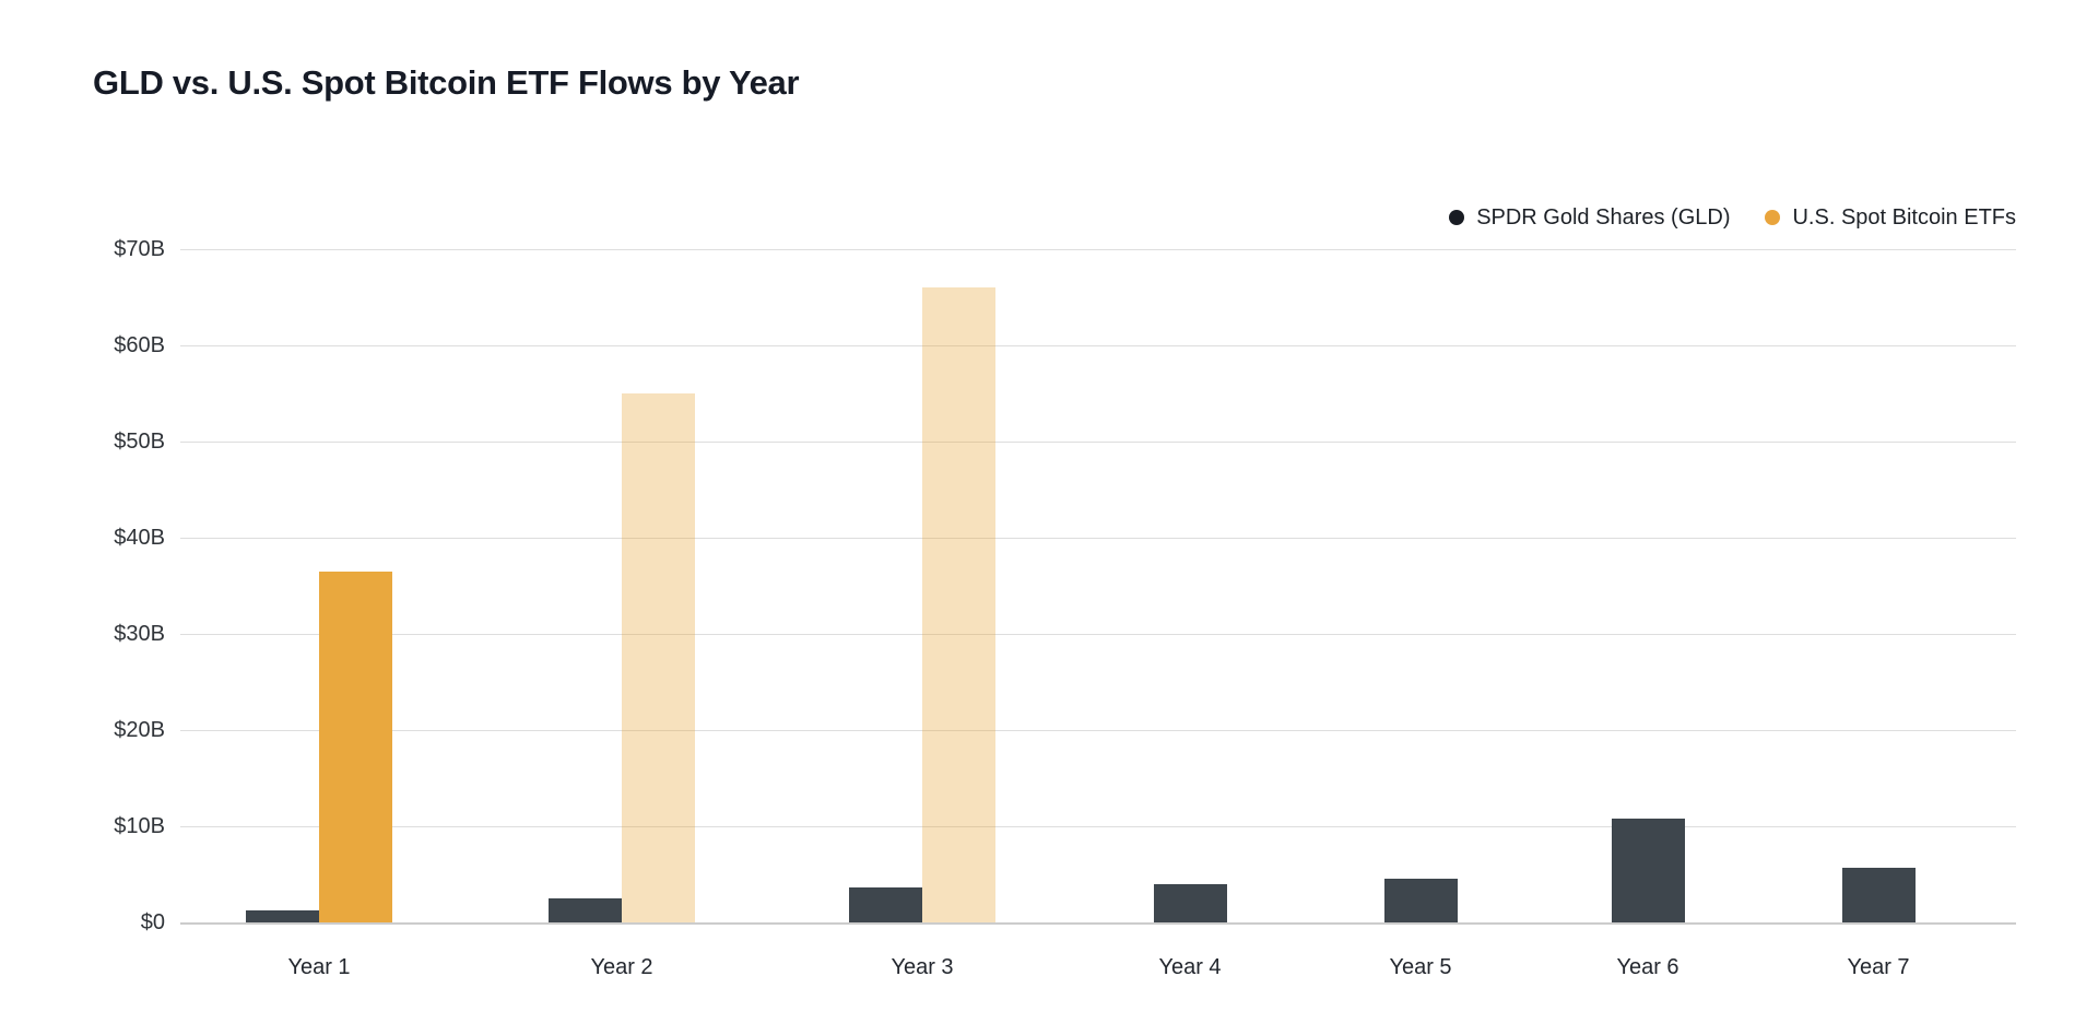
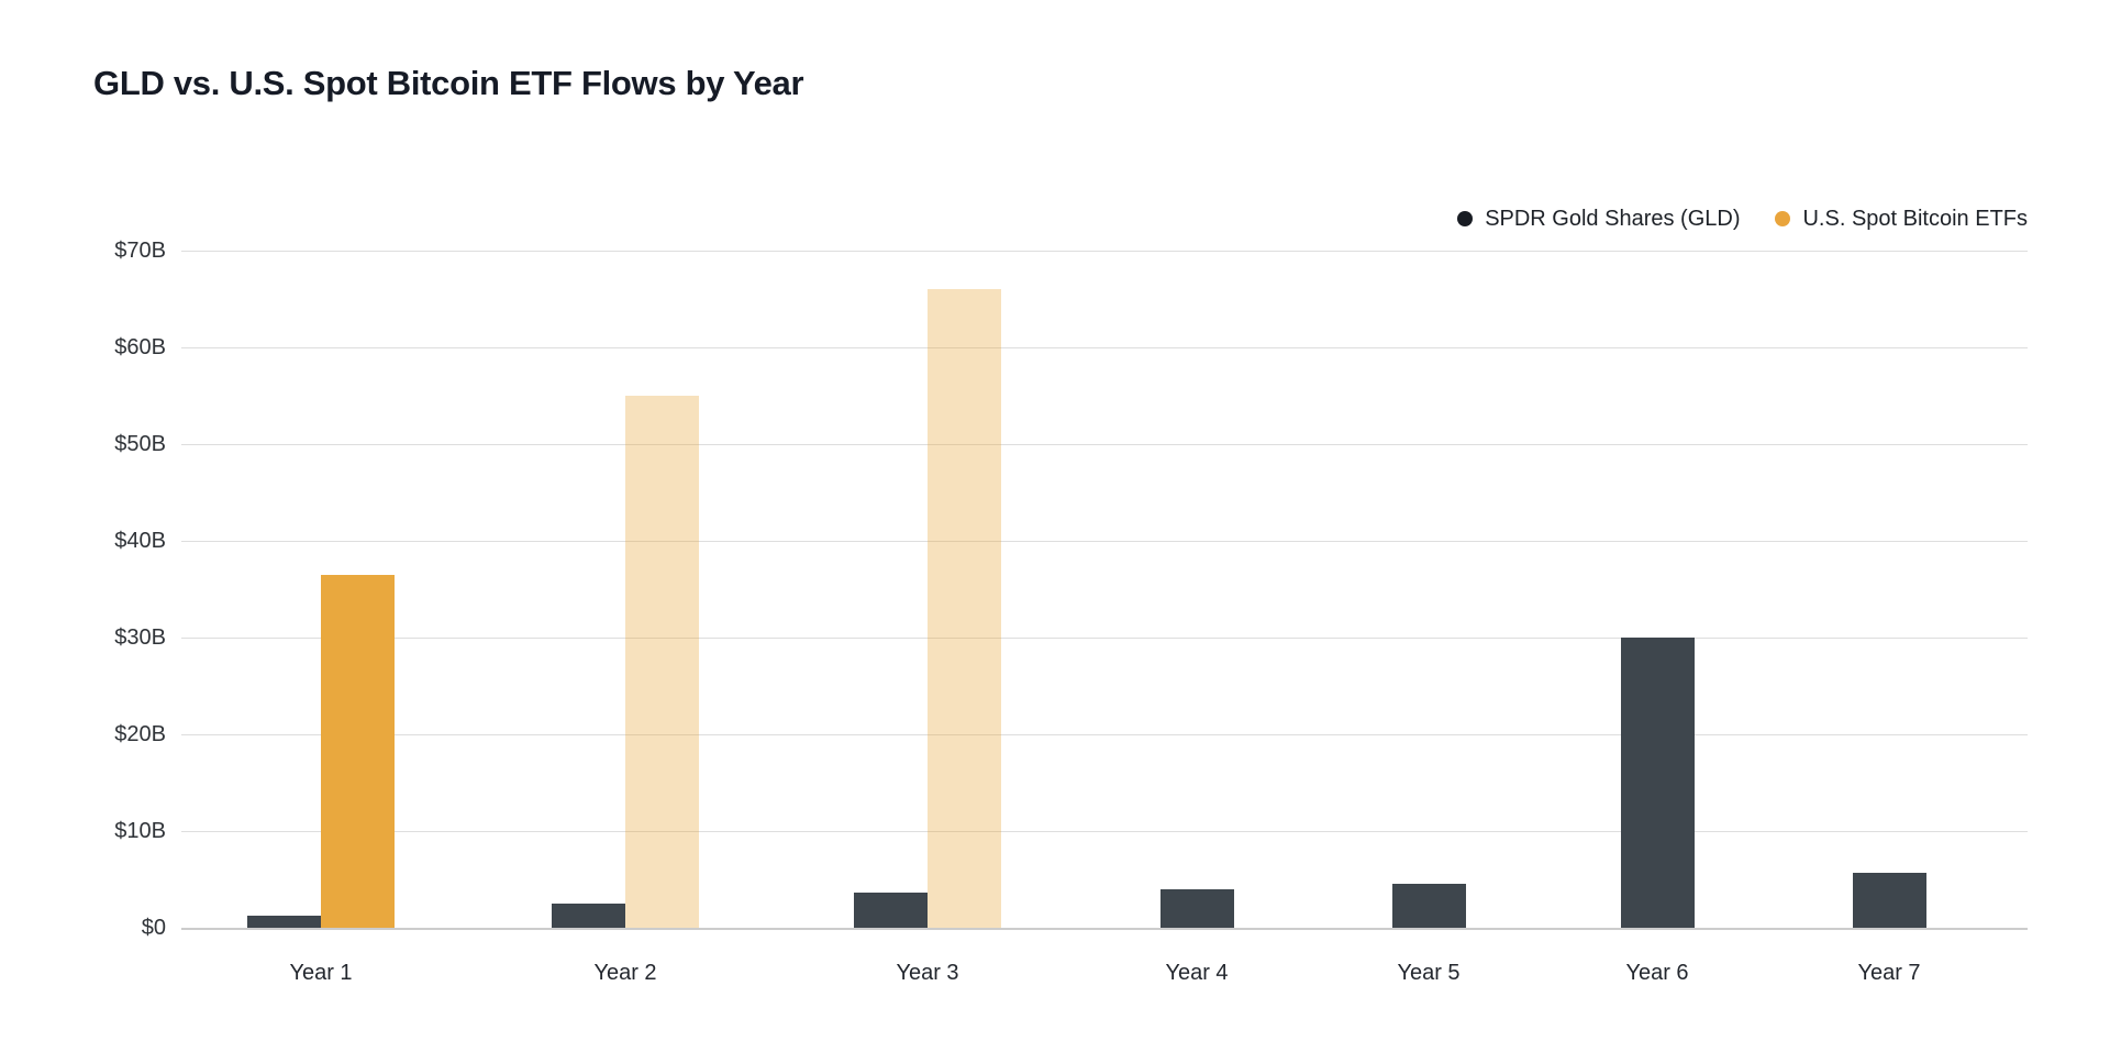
SPDR Gold Shares (GLD)/Year 6: $11B -> $30B
